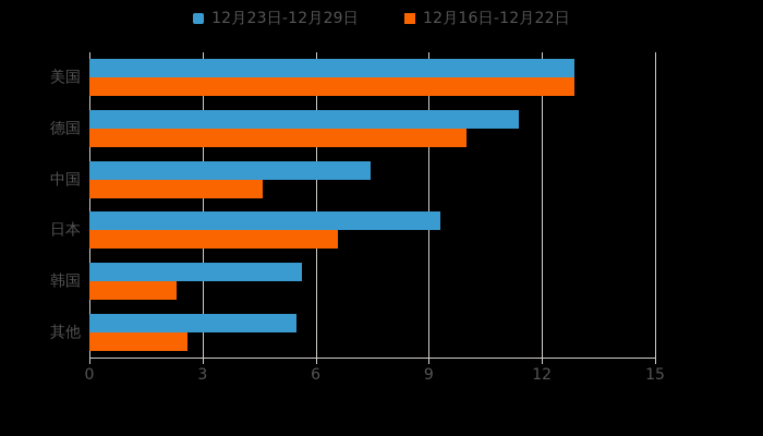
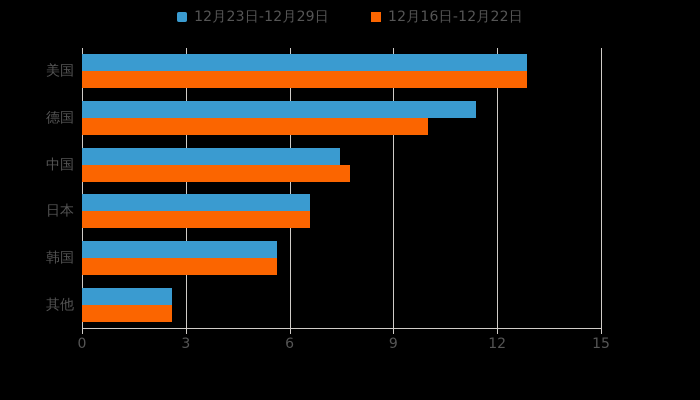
12月16日-12月22日/中国: 4.6 -> 7.8
12月23日-12月29日/日本: 9.3 -> 6.6
12月16日-12月22日/韩国: 2.3 -> 5.7
12月23日-12月29日/其他: 5.5 -> 2.6
